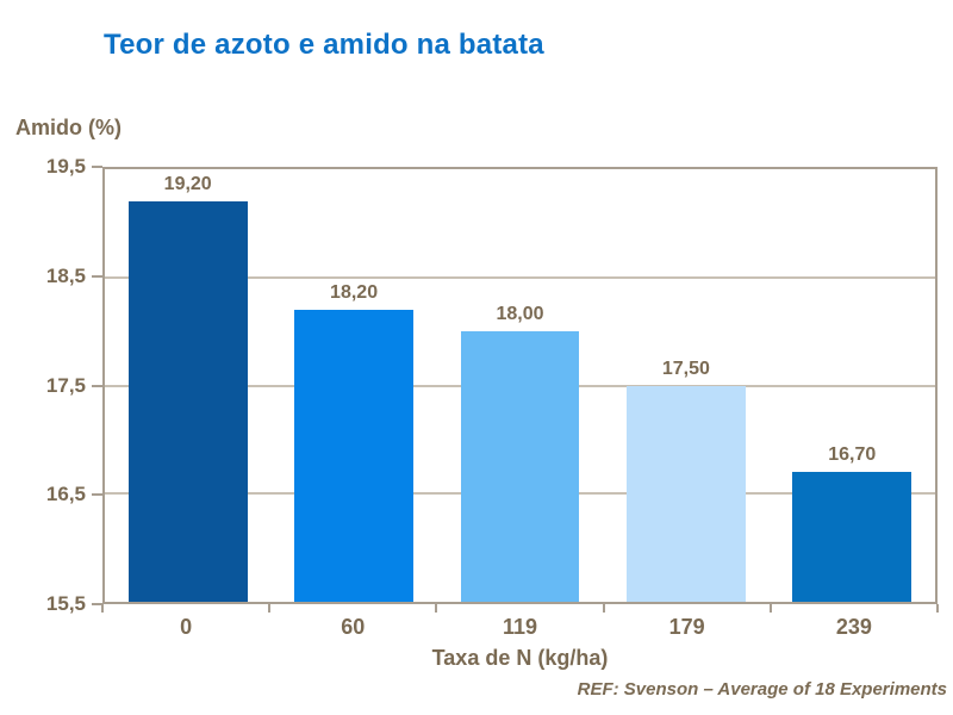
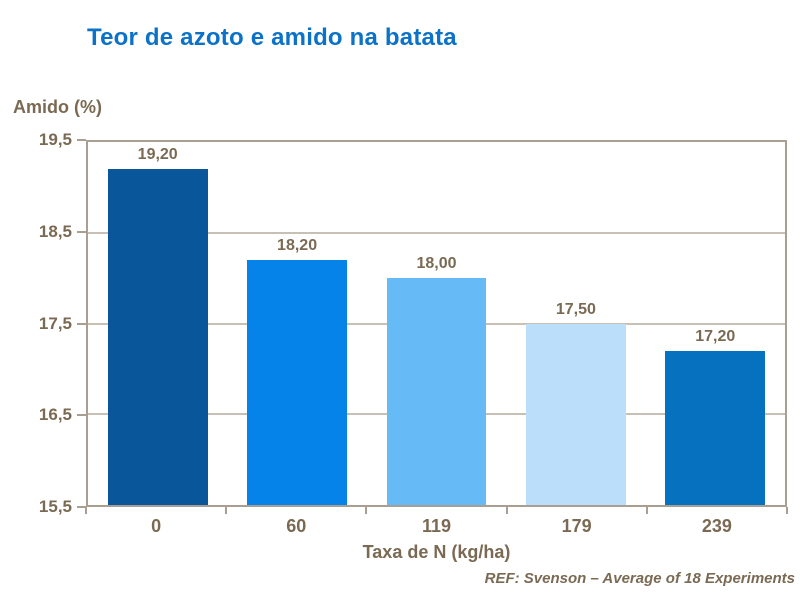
239: 16,70 -> 17,20
